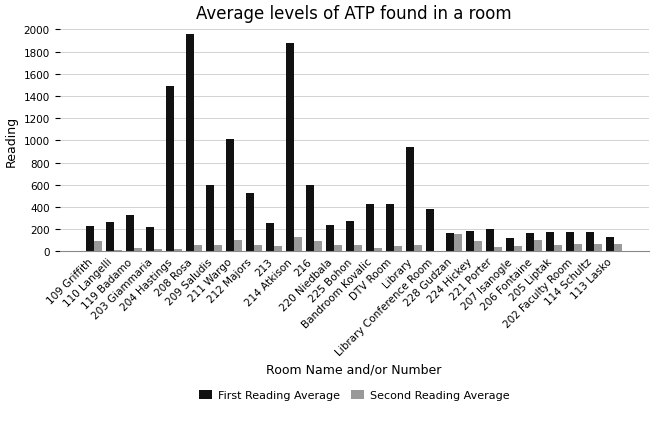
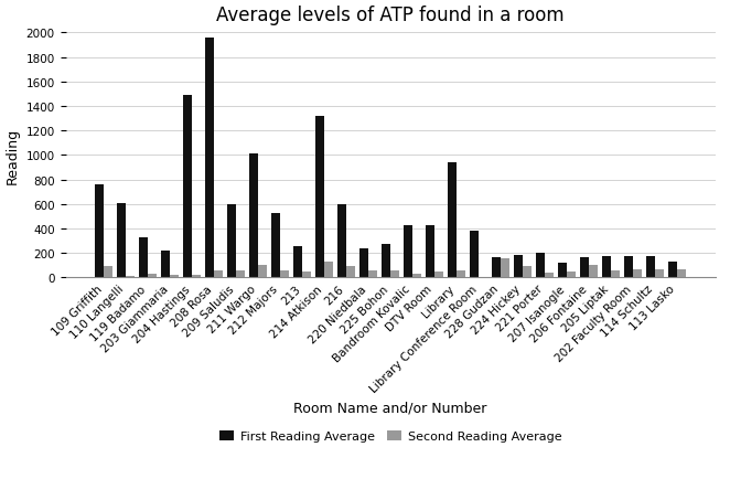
First Reading Average/109 Griffith: 230 -> 760
First Reading Average/110 Langelli: 260 -> 610
First Reading Average/214 Atkison: 1880 -> 1320
